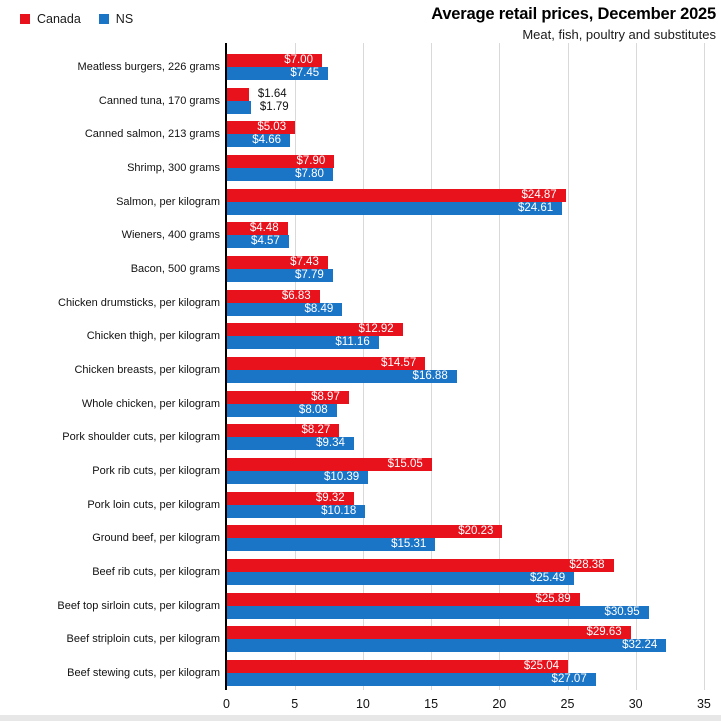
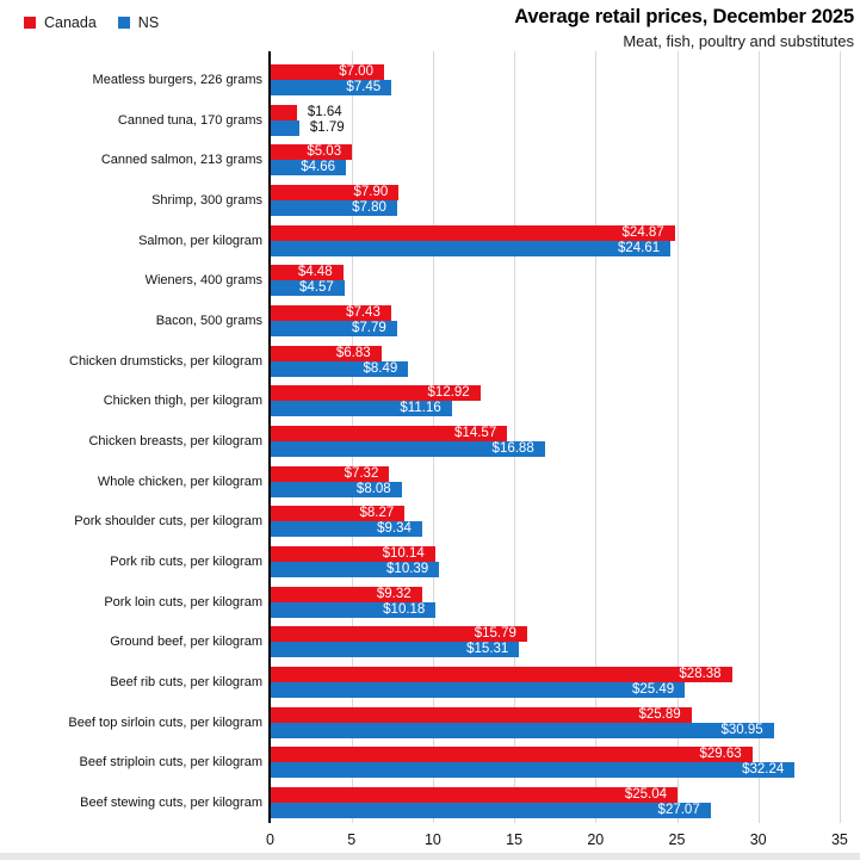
Canada/Whole chicken, per kilogram: $8.97 -> $7.32
Canada/Pork rib cuts, per kilogram: $15.05 -> $10.14
Canada/Ground beef, per kilogram: $20.23 -> $15.79
